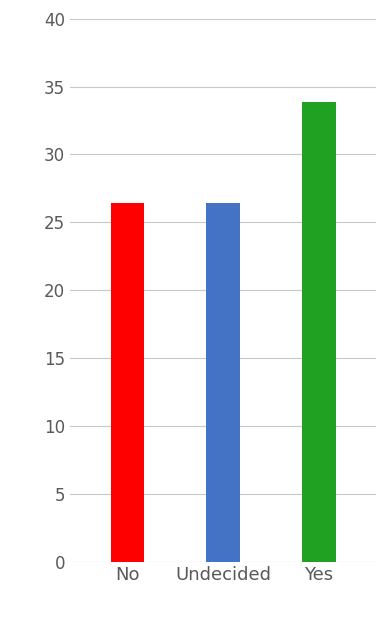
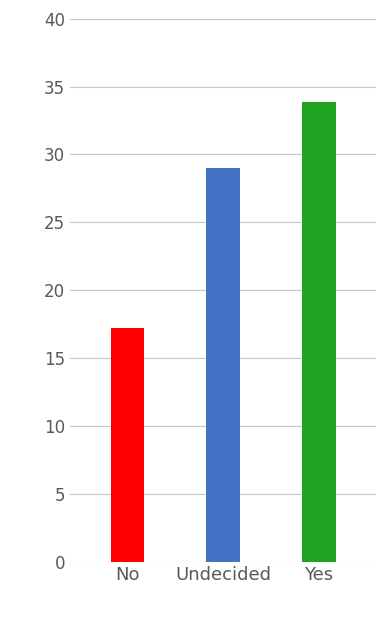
No: 26.4 -> 17.2
Undecided: 26.4 -> 29.0
